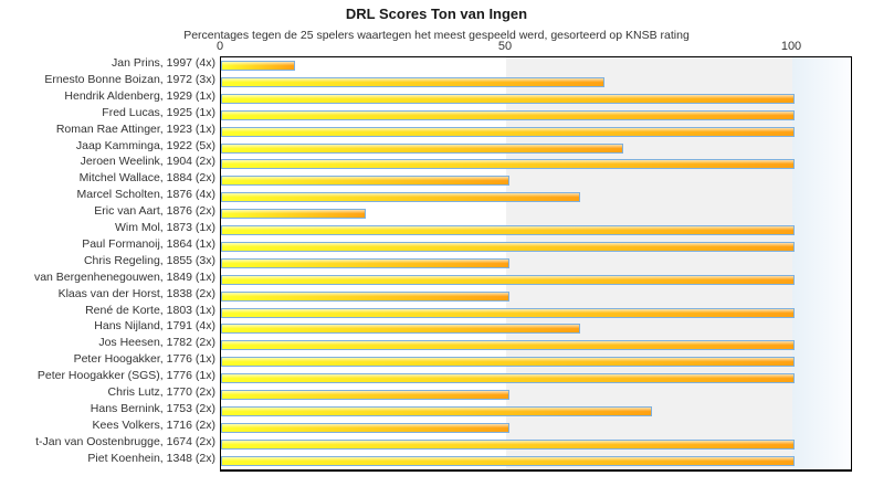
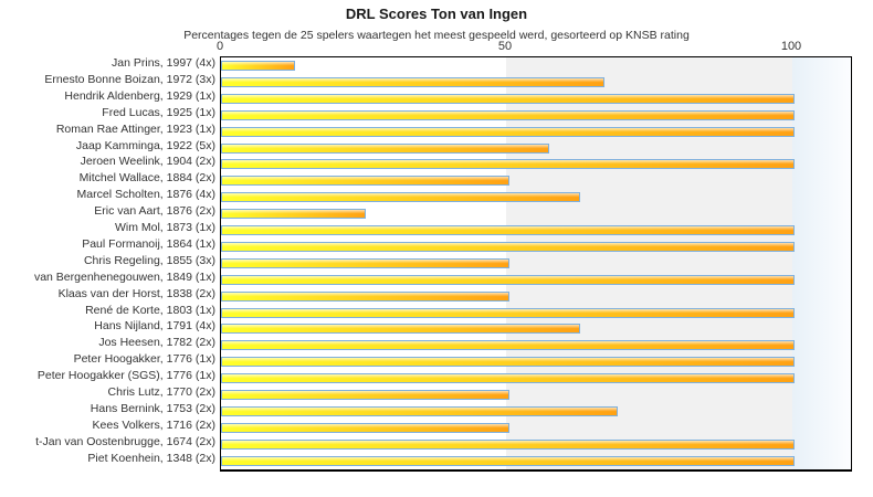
Jaap Kamminga, 1922 (5x): 70 -> 57
Hans Bernink, 1753 (2x): 75 -> 69
